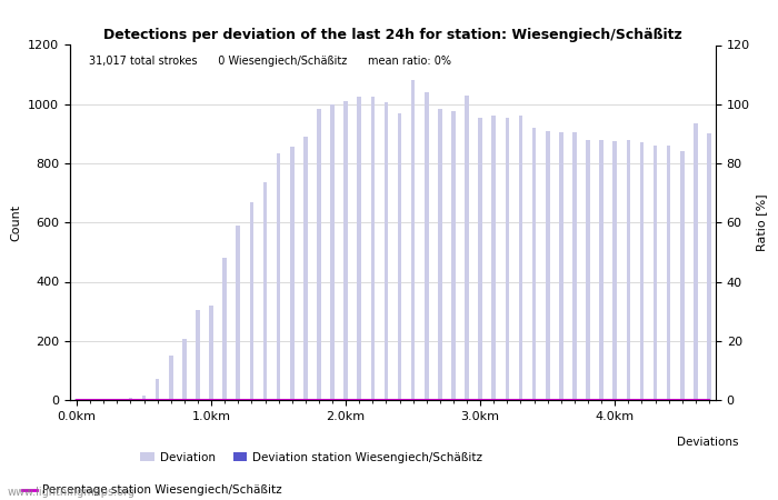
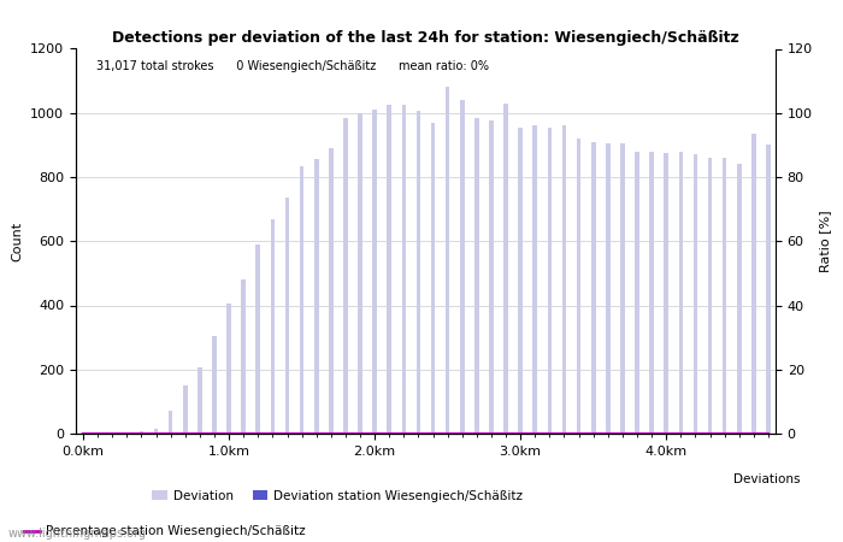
Deviation/1.0km: 320 -> 405
